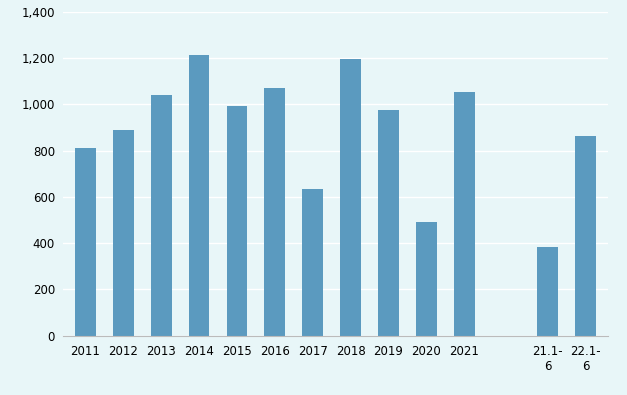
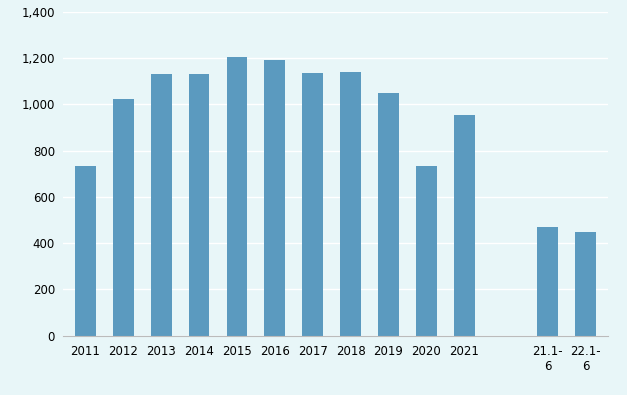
2011: 810 -> 735
2012: 890 -> 1,025
2013: 1,040 -> 1,130
2014: 1,215 -> 1,130
2015: 995 -> 1,205
2016: 1,070 -> 1,190
2017: 635 -> 1,135
2018: 1,195 -> 1,140
2019: 975 -> 1,050
2020: 490 -> 735
2021: 1,055 -> 955
21.1- 6: 385 -> 472
22.1- 6: 865 -> 450
